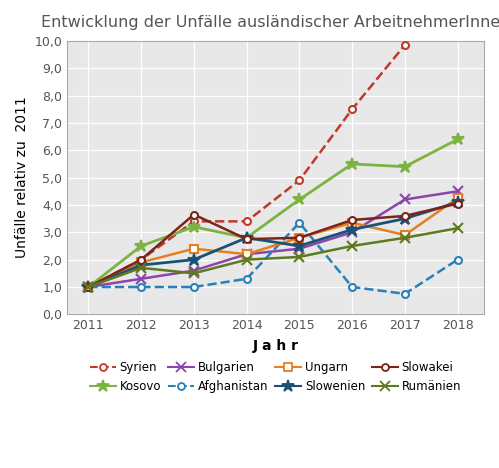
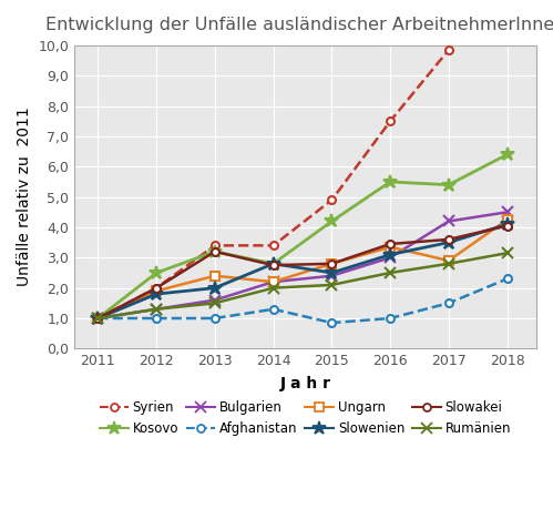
Rumänien/2012: 1,70 -> 1,30
Slowakei/2013: 3,65 -> 3,20
Afghanistan/2015: 3,35 -> 0,85
Afghanistan/2017: 0,75 -> 1,50
Afghanistan/2018: 2,00 -> 2,30
